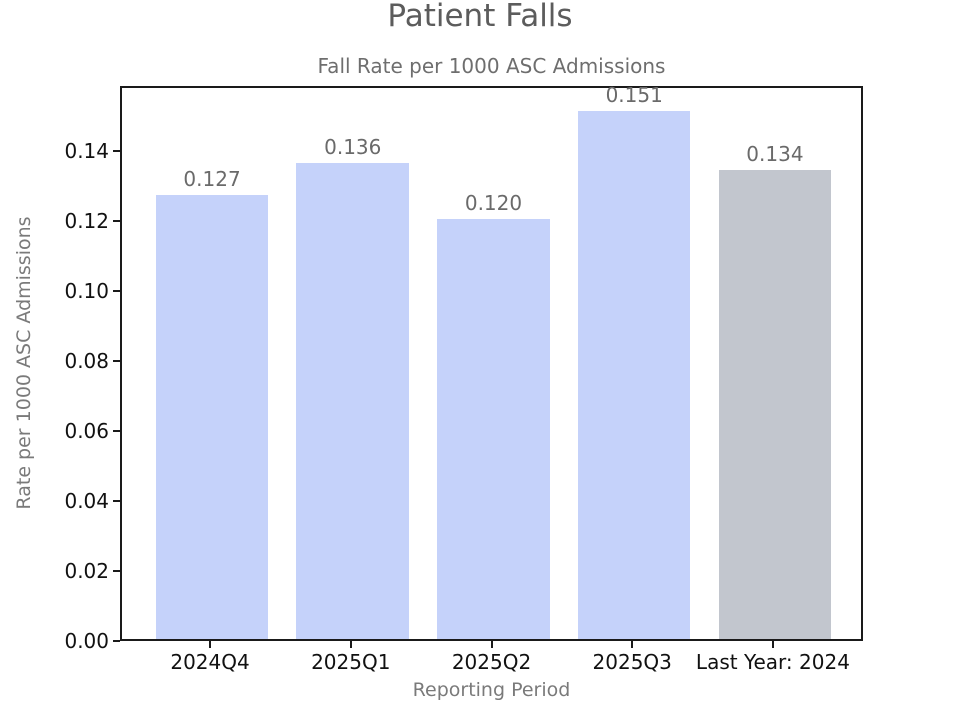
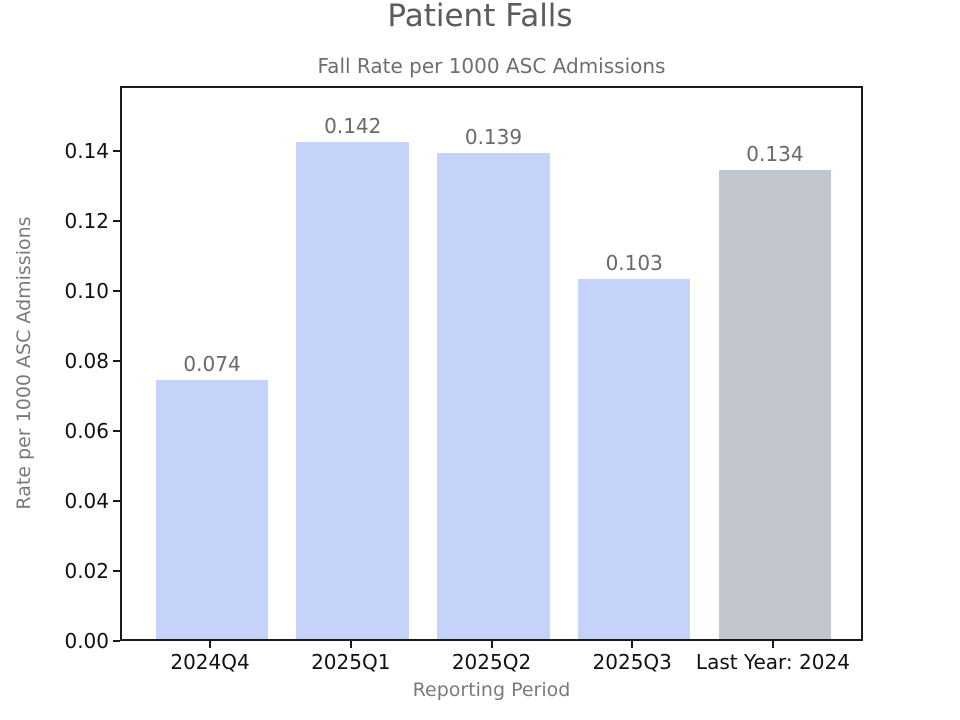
2024Q4: 0.127 -> 0.074
2025Q1: 0.136 -> 0.142
2025Q2: 0.120 -> 0.139
2025Q3: 0.151 -> 0.103
